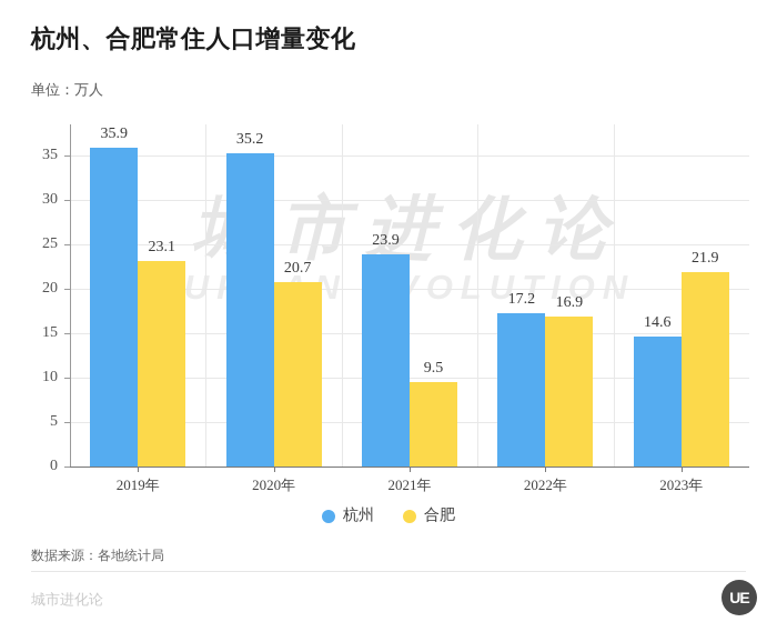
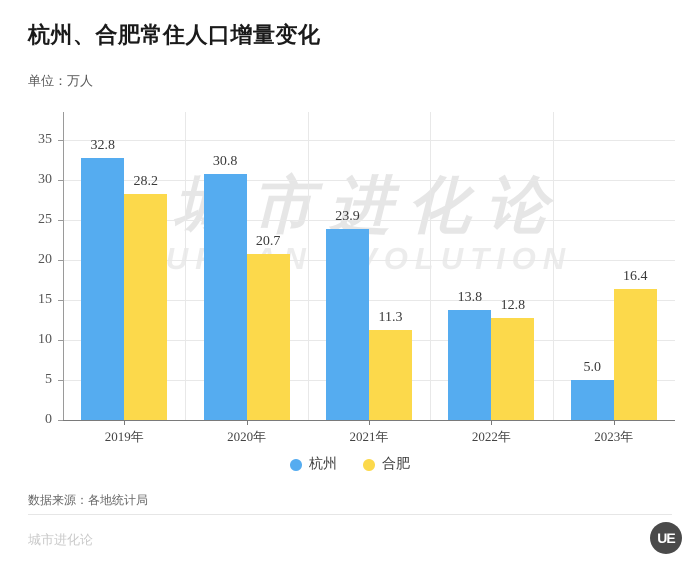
杭州/2019年: 35.9 -> 32.8
合肥/2019年: 23.1 -> 28.2
杭州/2020年: 35.2 -> 30.8
合肥/2021年: 9.5 -> 11.3
杭州/2022年: 17.2 -> 13.8
合肥/2022年: 16.9 -> 12.8
杭州/2023年: 14.6 -> 5.0
合肥/2023年: 21.9 -> 16.4
